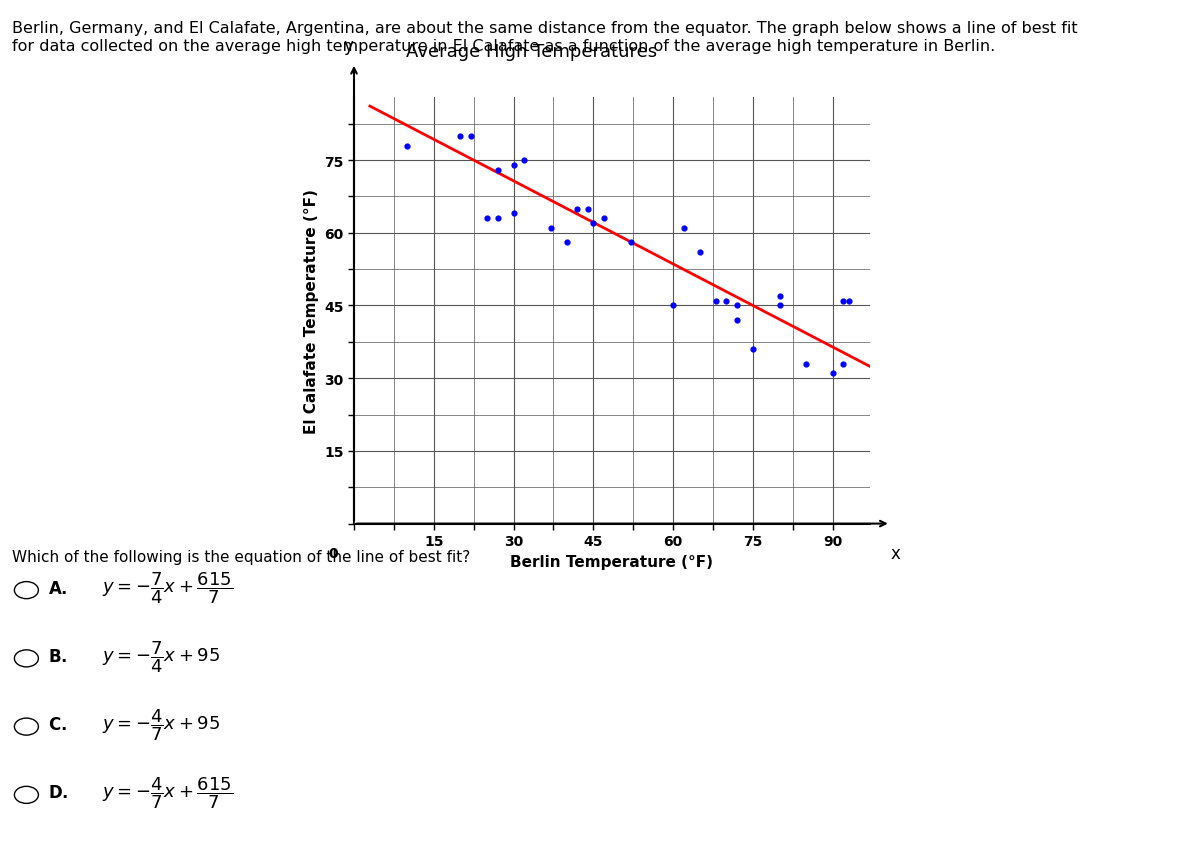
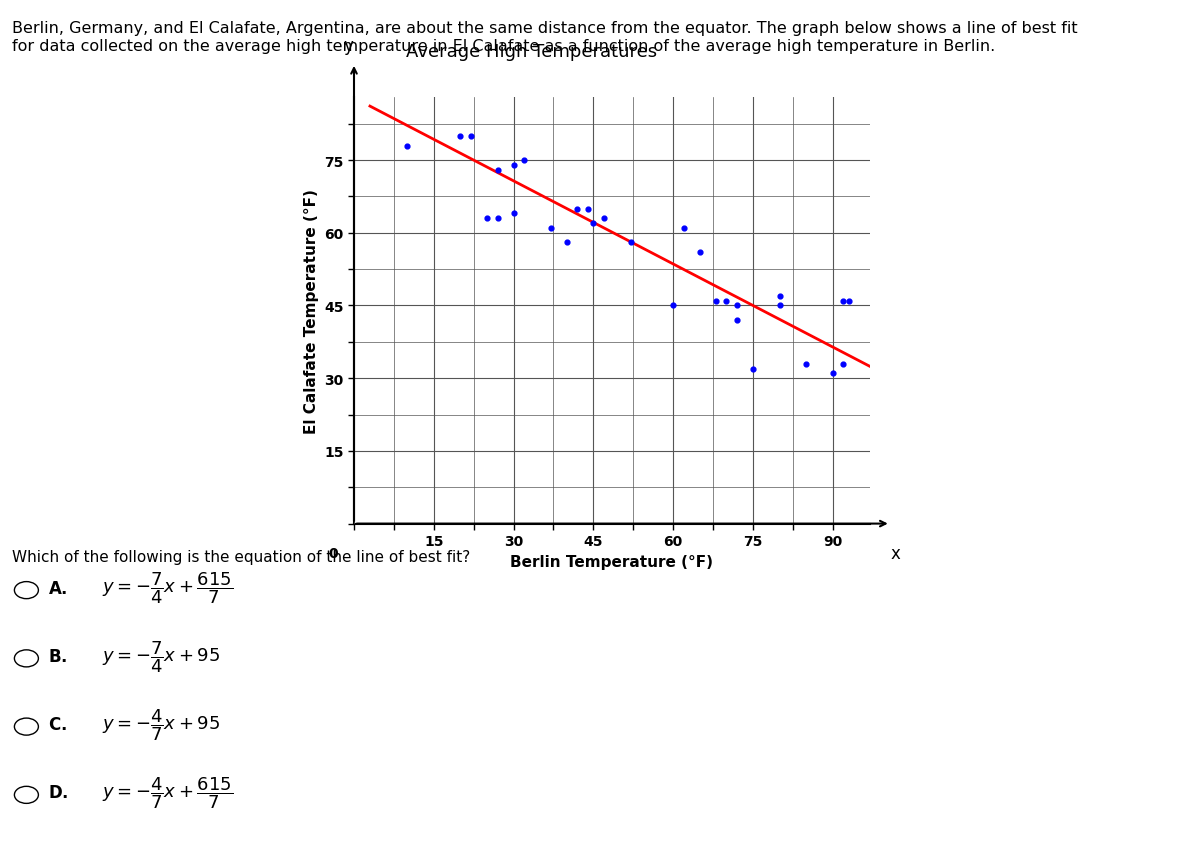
75: 36 -> 32
